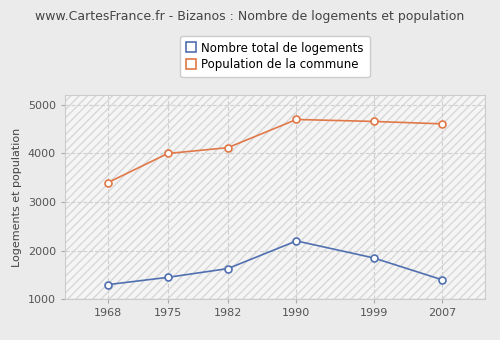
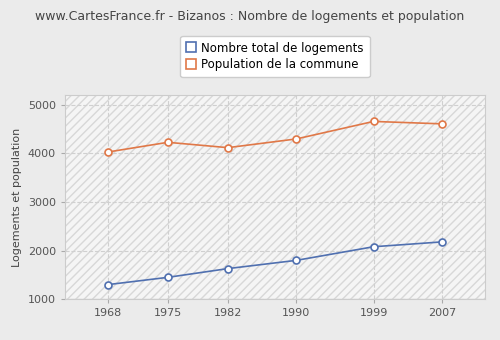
Population de la commune/1968: 3400 -> 4030
Population de la commune/1975: 4000 -> 4230
Nombre total de logements/1990: 2200 -> 1800
Population de la commune/1990: 4700 -> 4300
Nombre total de logements/1999: 1850 -> 2080
Nombre total de logements/2007: 1400 -> 2180
